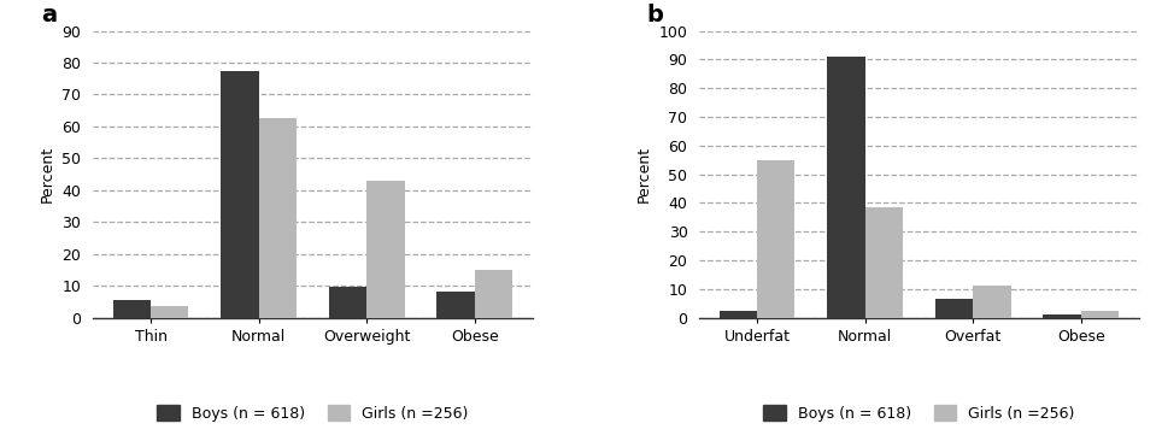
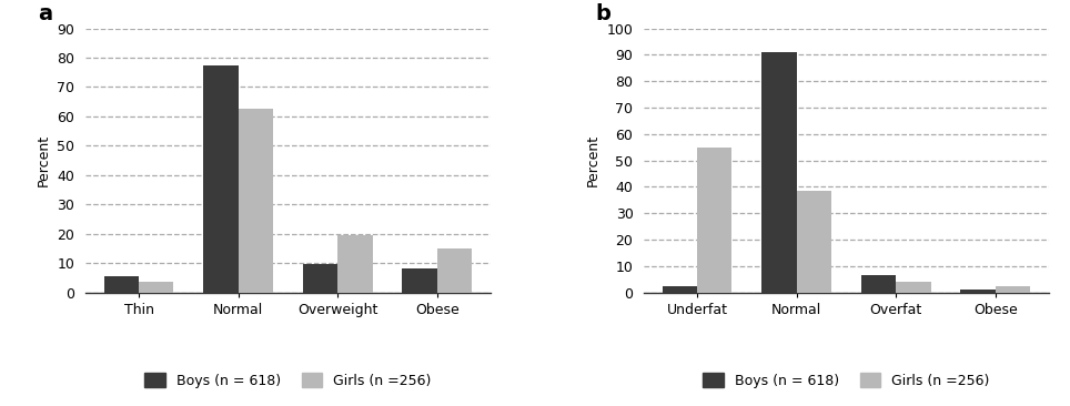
Girls (n =256)/Overweight: 43.0 -> 19.5
Girls (n =256)/Overfat: 11.0 -> 4.0
